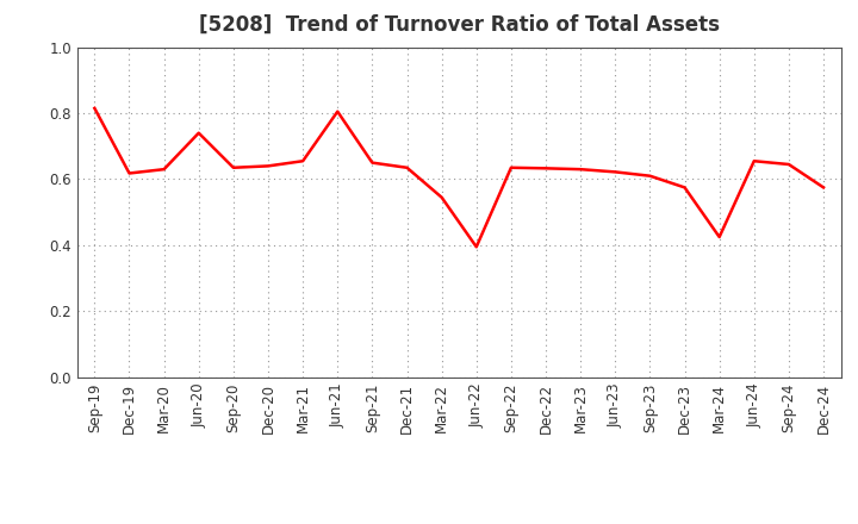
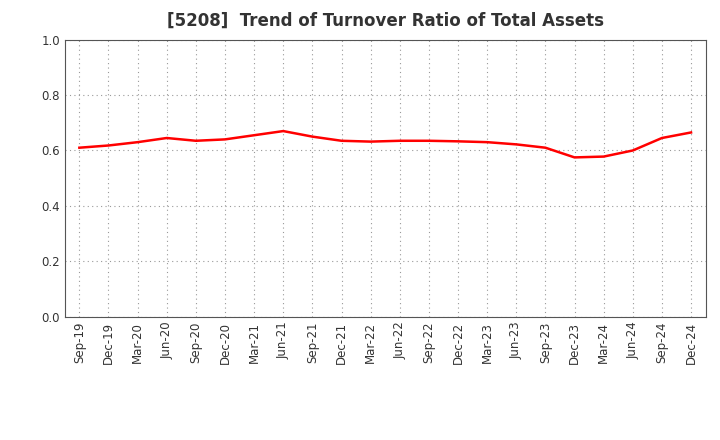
Sep-19: 0.815 -> 0.610
Jun-20: 0.740 -> 0.645
Jun-21: 0.805 -> 0.670
Mar-22: 0.545 -> 0.632
Jun-22: 0.395 -> 0.635
Mar-24: 0.425 -> 0.578
Jun-24: 0.655 -> 0.600
Dec-24: 0.575 -> 0.665
